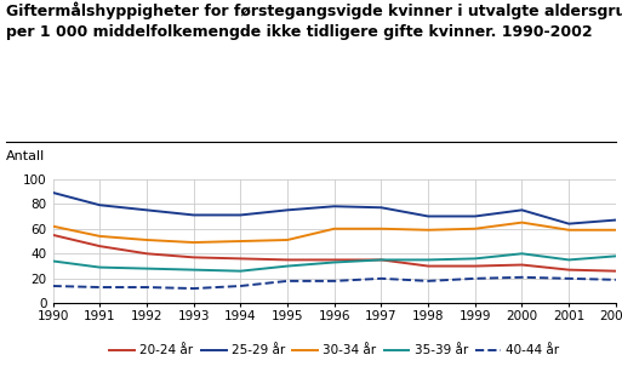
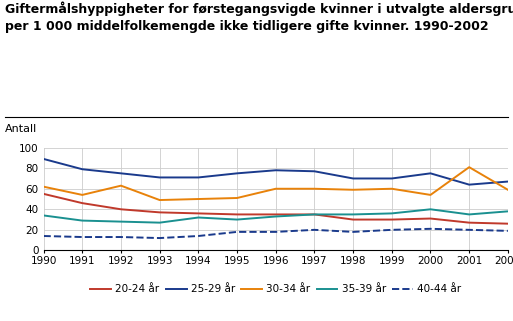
30-34 år/1992: 51 -> 63
35-39 år/1994: 26 -> 32
30-34 år/2000: 65 -> 54
30-34 år/2001: 59 -> 81
